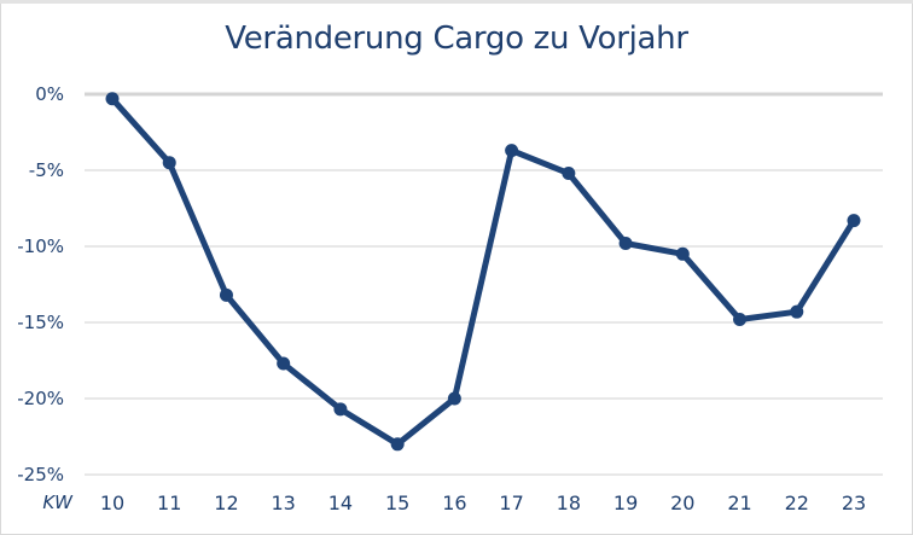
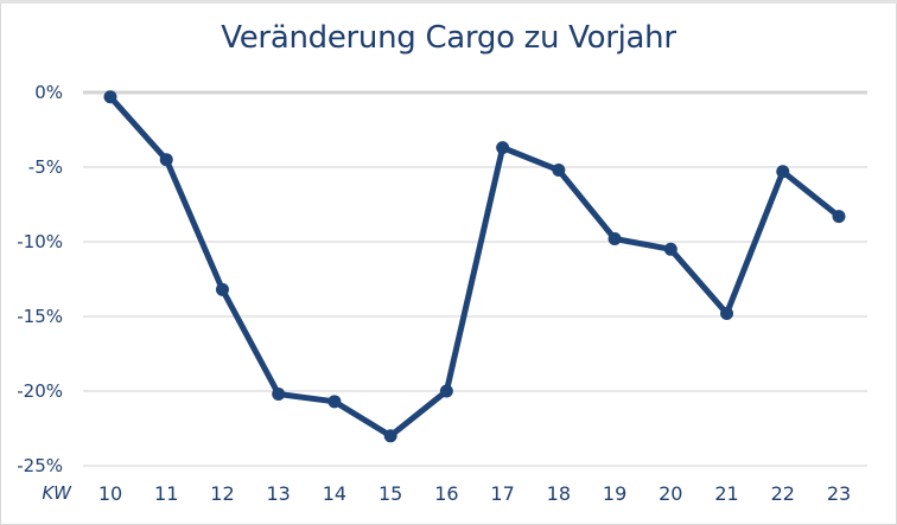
13: -17.7% -> -20.2%
22: -14.3% -> -5.3%
